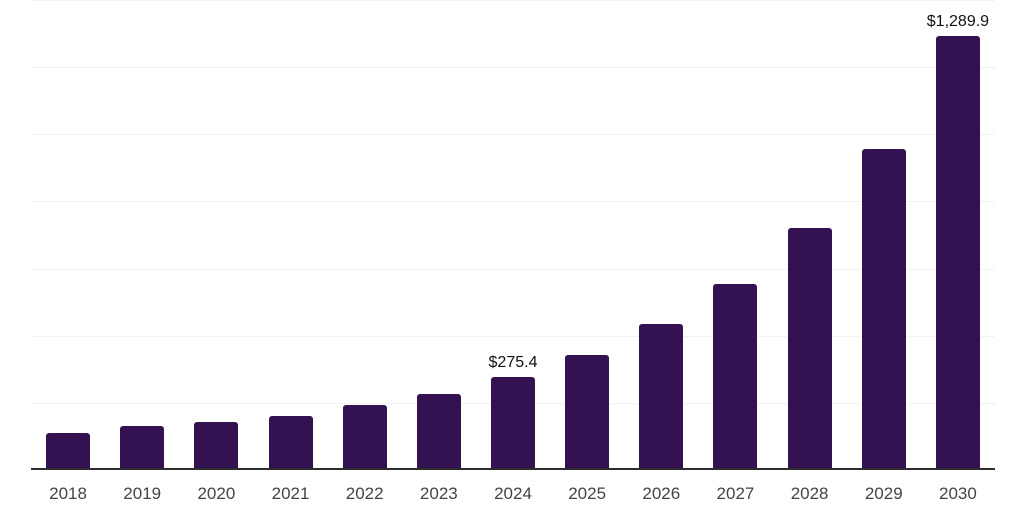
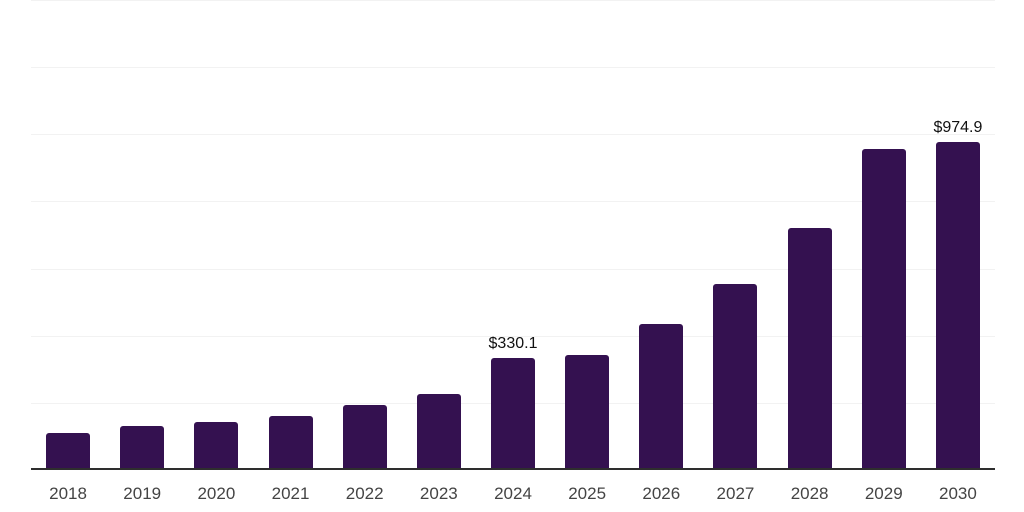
2024: $275.4 -> $330.1
2030: $1,289.9 -> $974.9
